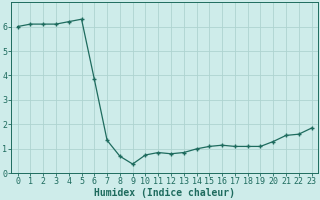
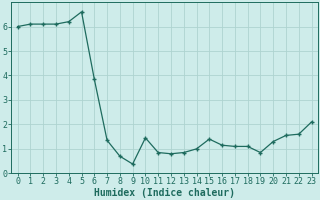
5: 6.30 -> 6.60
10: 0.75 -> 1.45
15: 1.10 -> 1.40
19: 1.10 -> 0.85
23: 1.85 -> 2.10
